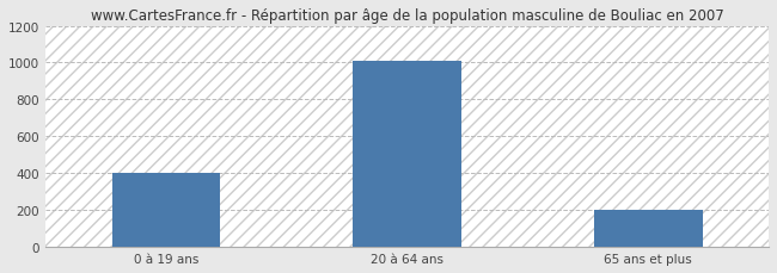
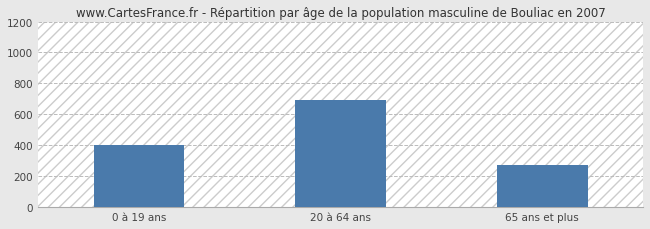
20 à 64 ans: 1010 -> 690
65 ans et plus: 200 -> 270
